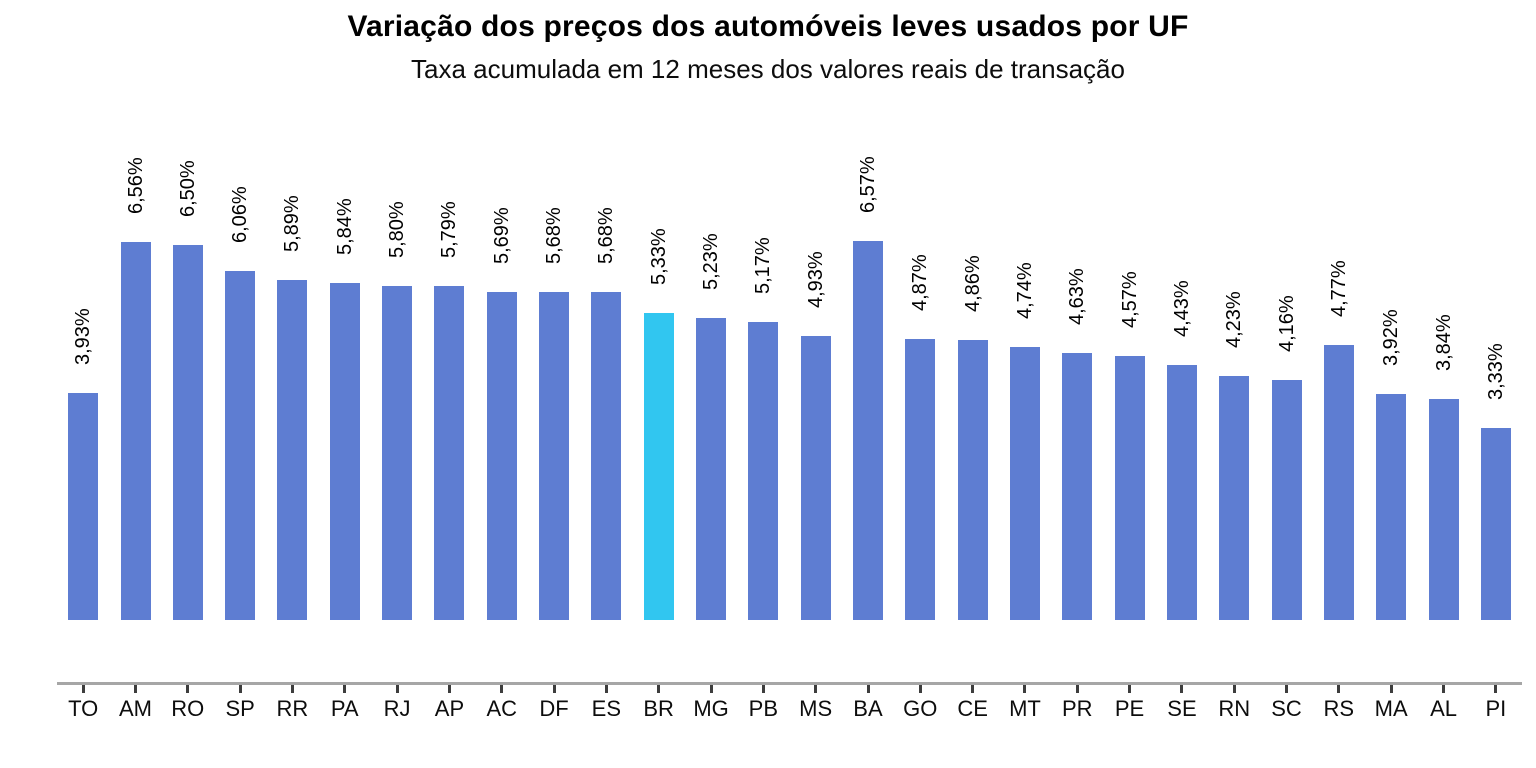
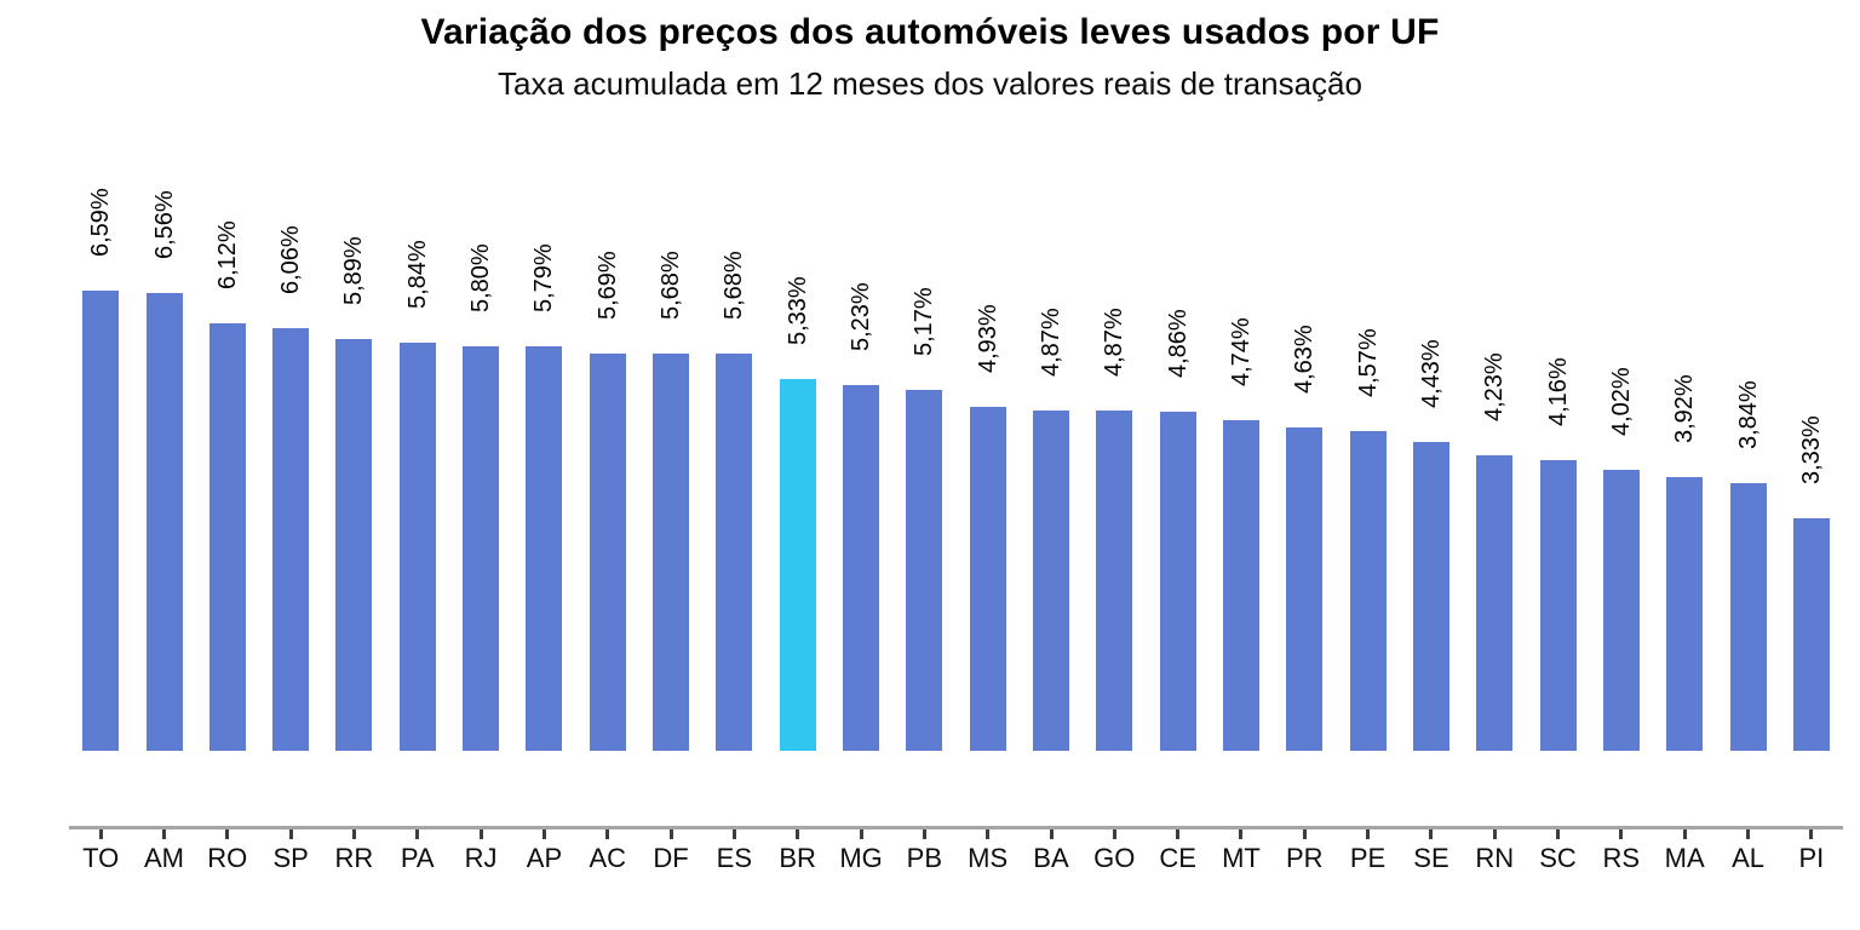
TO: 3,93% -> 6,59%
RO: 6,50% -> 6,12%
BA: 6,57% -> 4,87%
RS: 4,77% -> 4,02%
